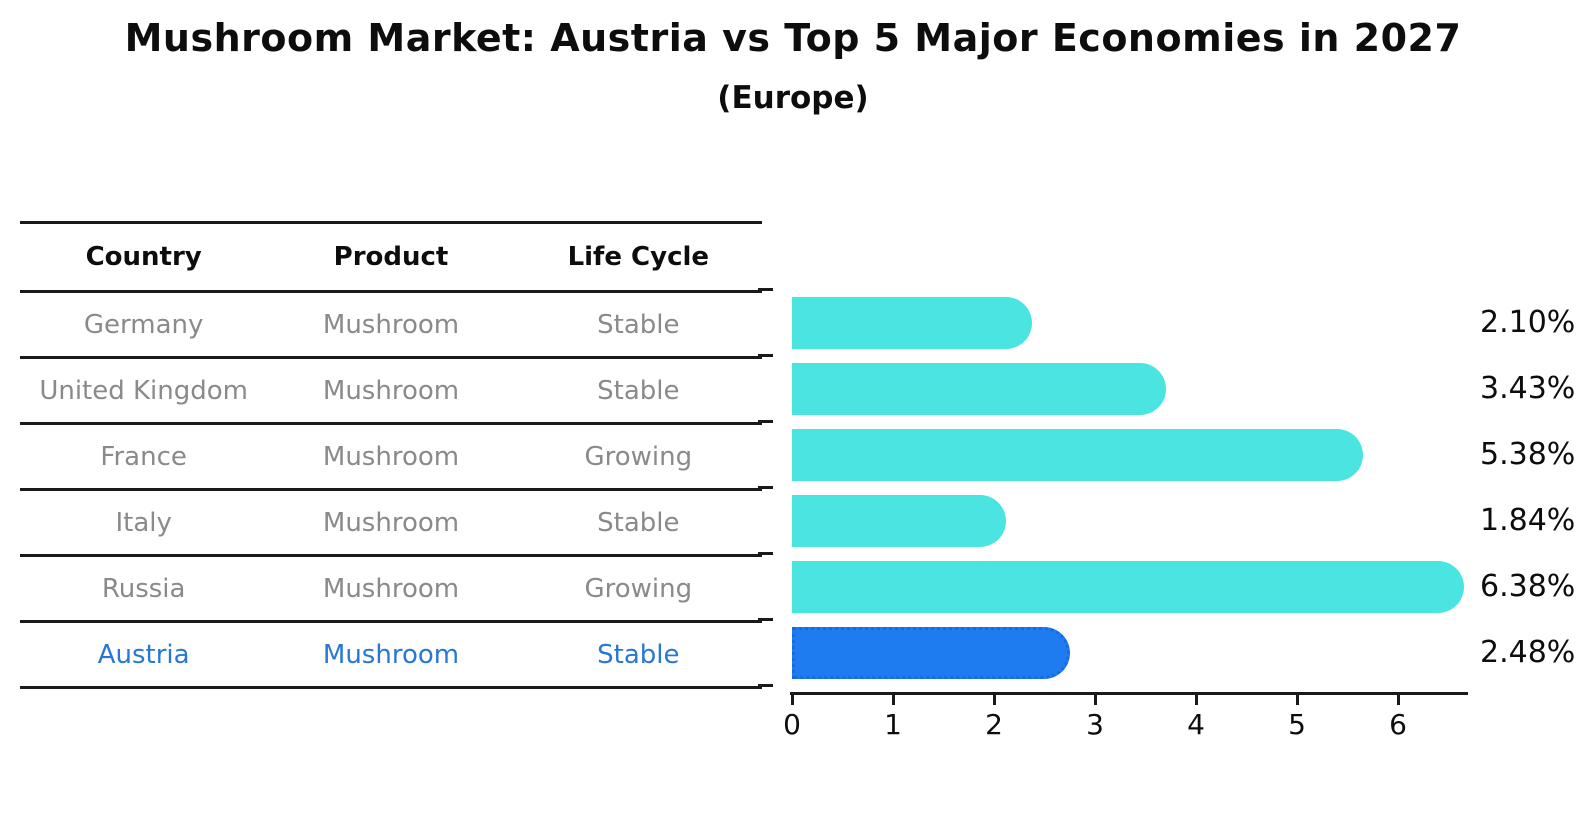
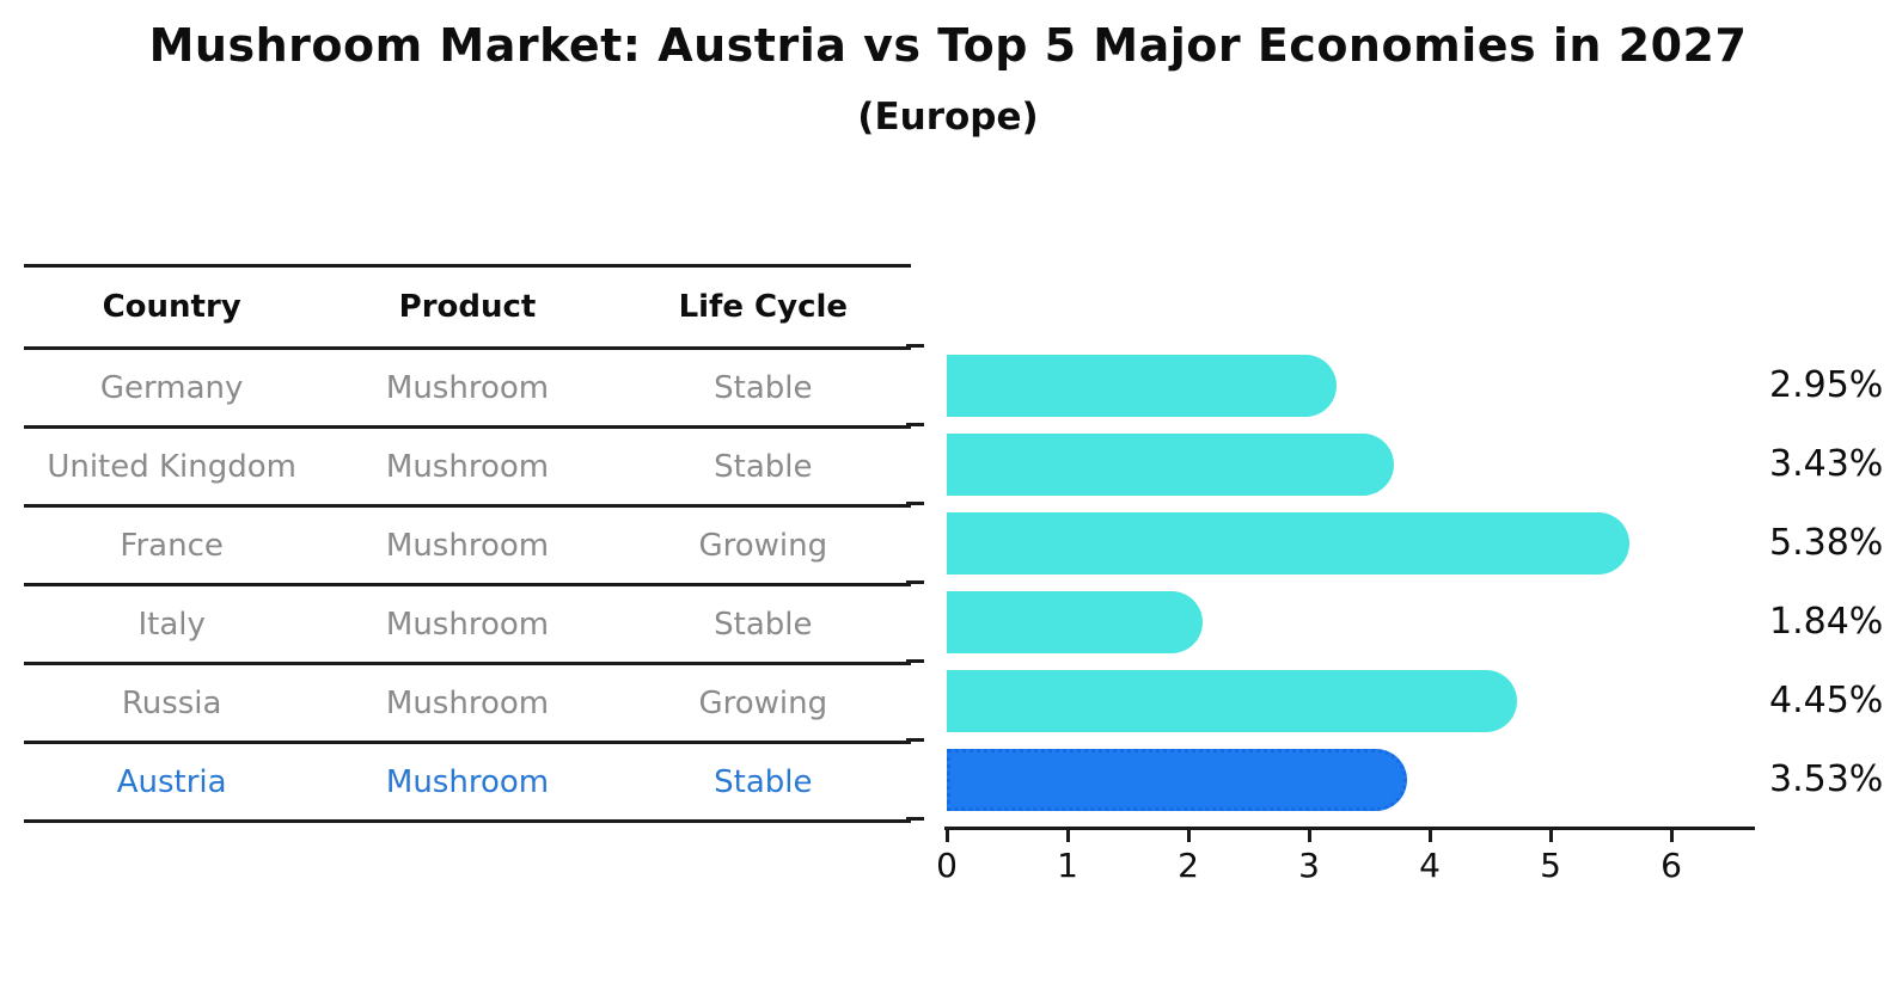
Germany: 2.10% -> 2.95%
Russia: 6.38% -> 4.45%
Austria: 2.48% -> 3.53%
